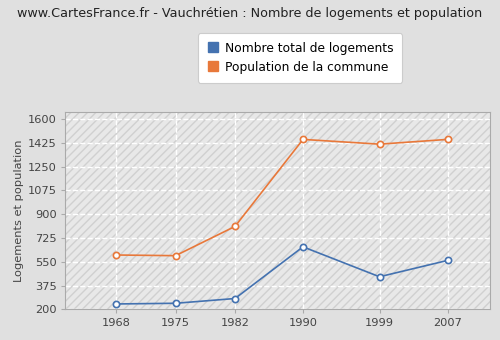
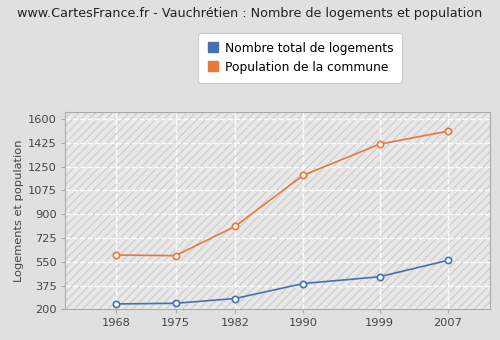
Nombre total de logements/1990: 660 -> 390
Population de la commune/1990: 1450 -> 1180
Population de la commune/2007: 1450 -> 1510
